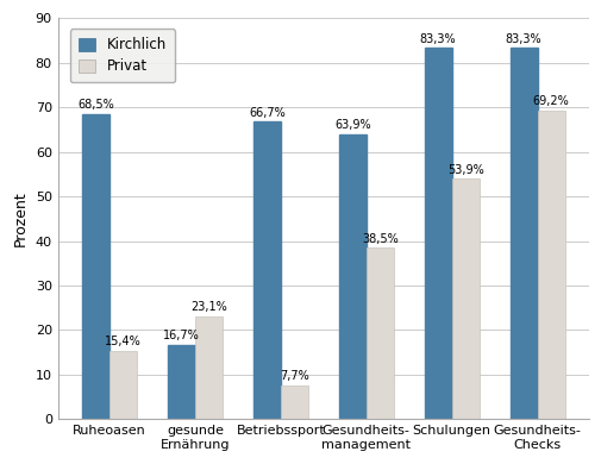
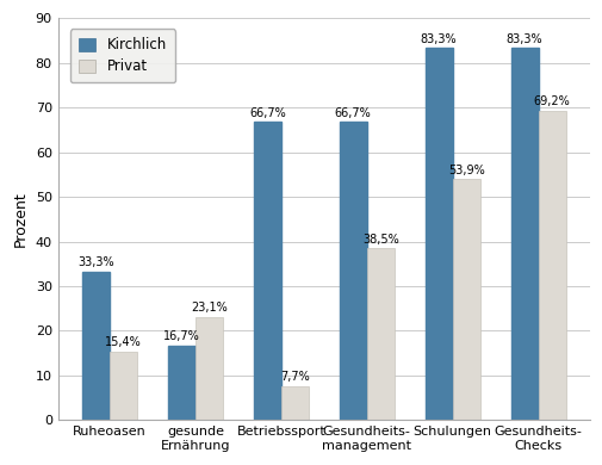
Kirchlich/Ruheoasen: 68,5% -> 33,3%
Kirchlich/Gesundheits- management: 63,9% -> 66,7%
